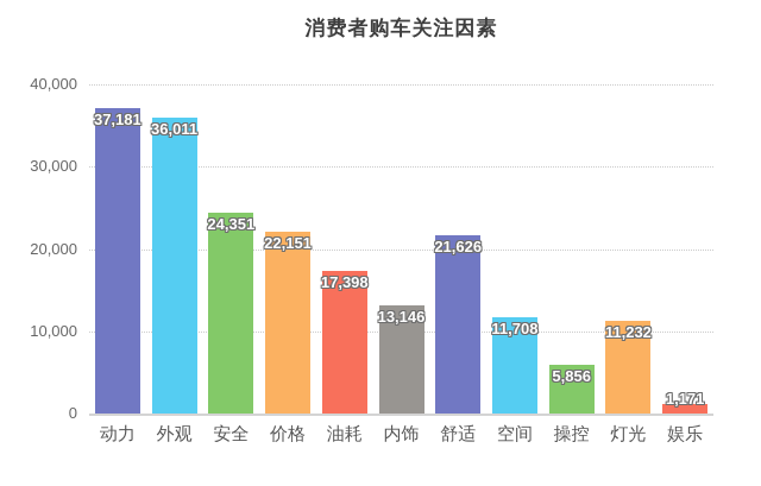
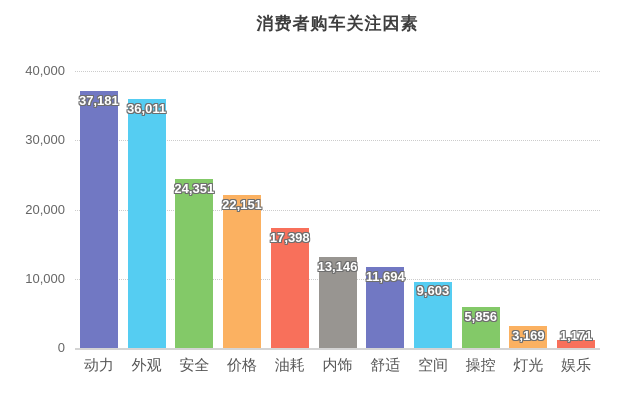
舒适: 21,626 -> 11,694
空间: 11,708 -> 9,603
灯光: 11,232 -> 3,169
